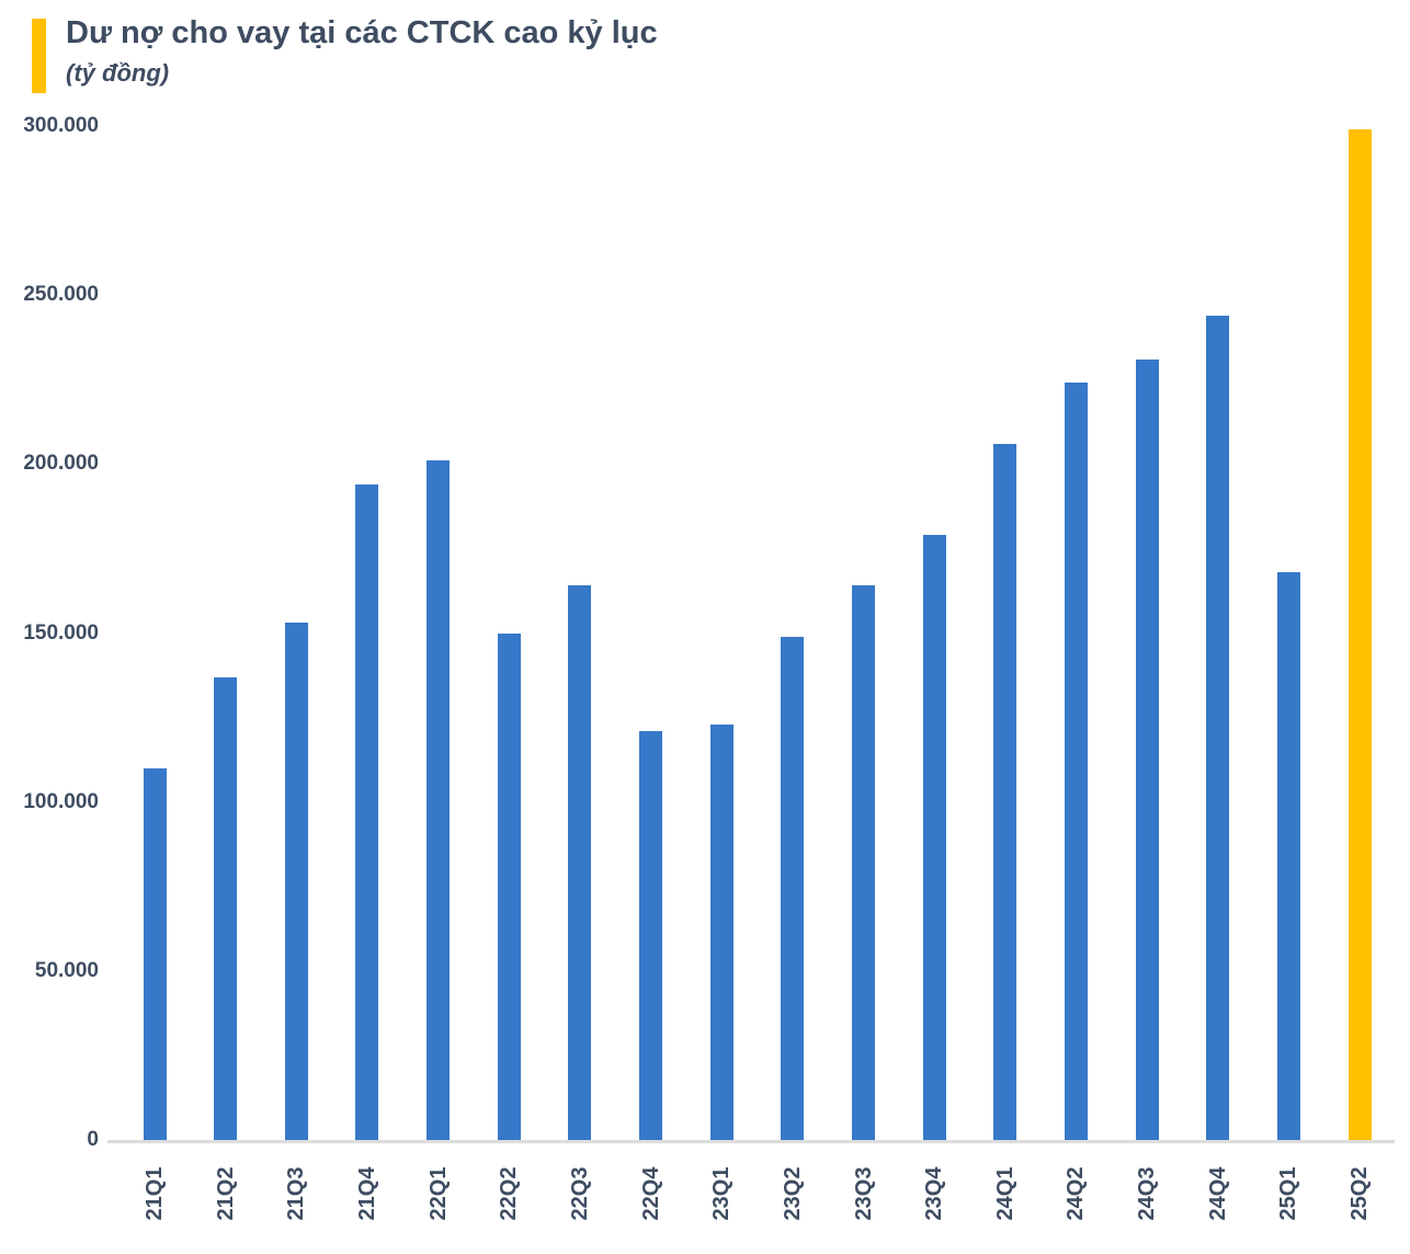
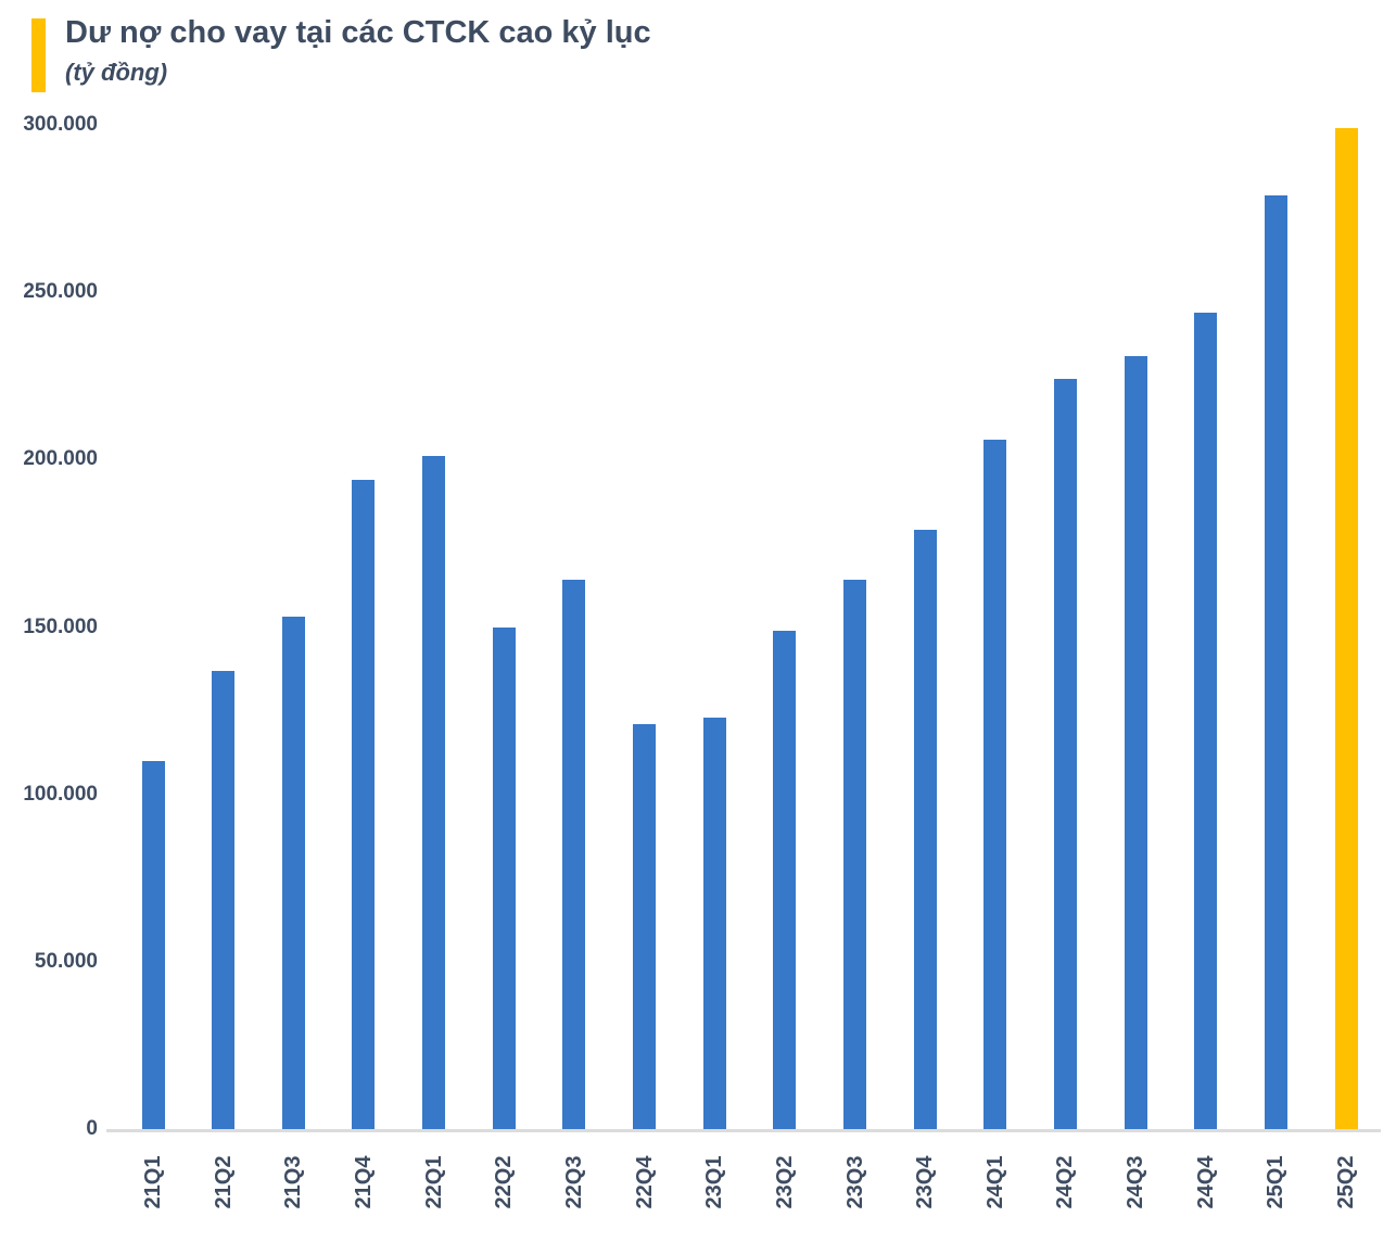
25Q1: 168000 -> 279000
